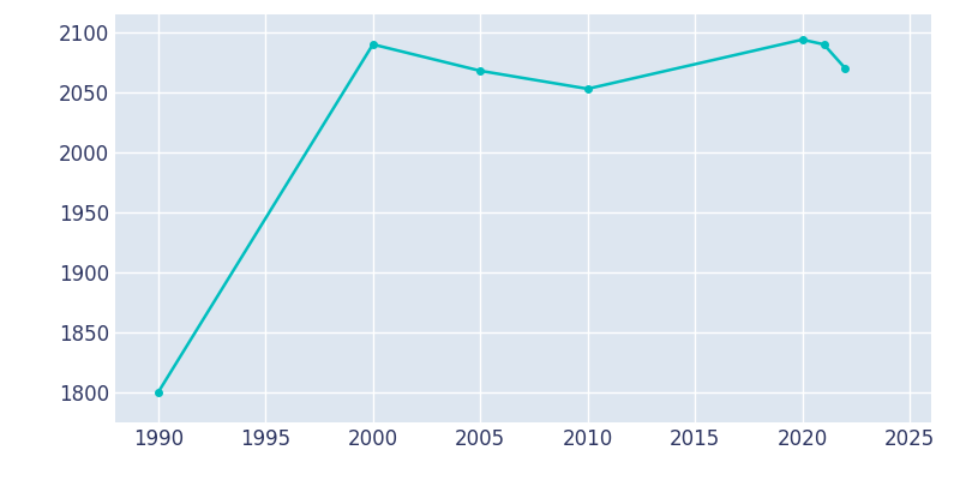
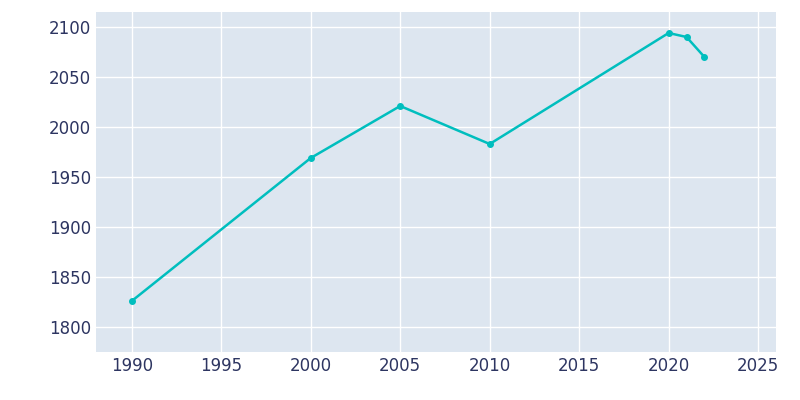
1990: 1800 -> 1826
2000: 2090 -> 1969
2005: 2068 -> 2021
2010: 2053 -> 1983
